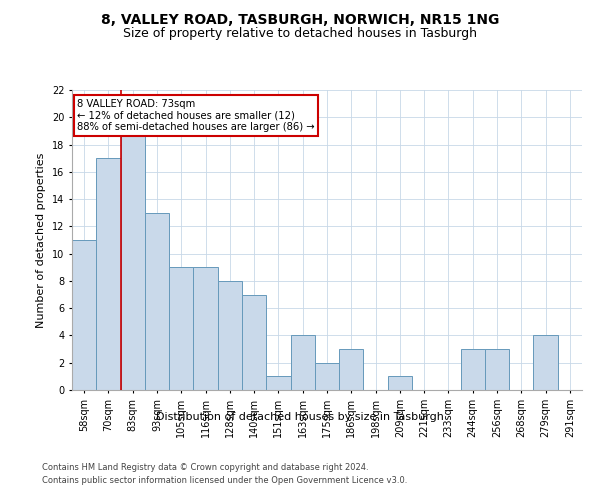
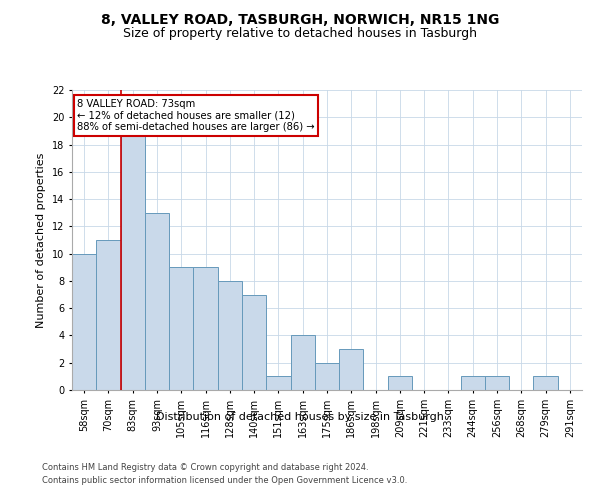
58sqm: 11 -> 10
70sqm: 17 -> 11
244sqm: 3 -> 1
256sqm: 3 -> 1
279sqm: 4 -> 1
